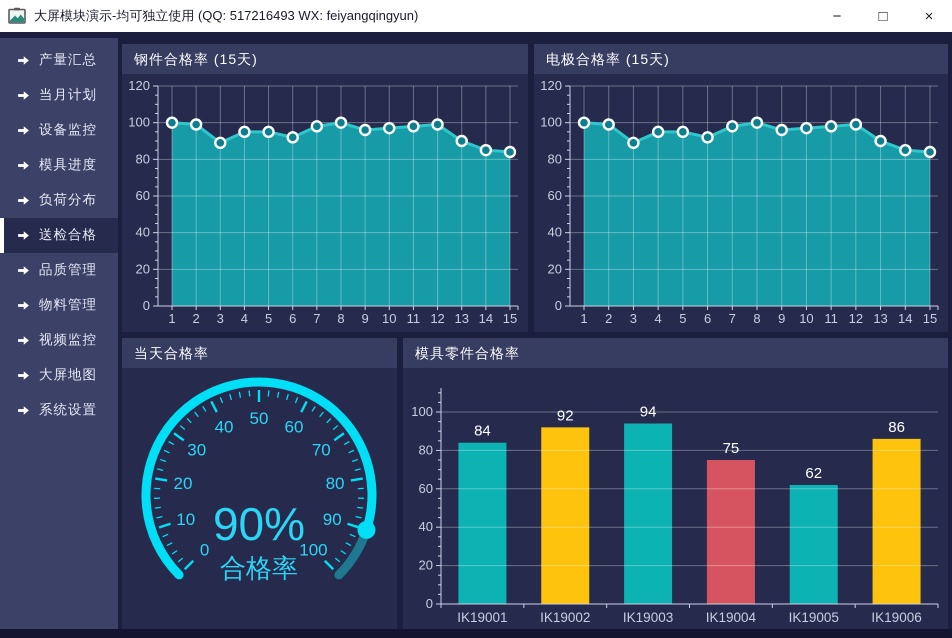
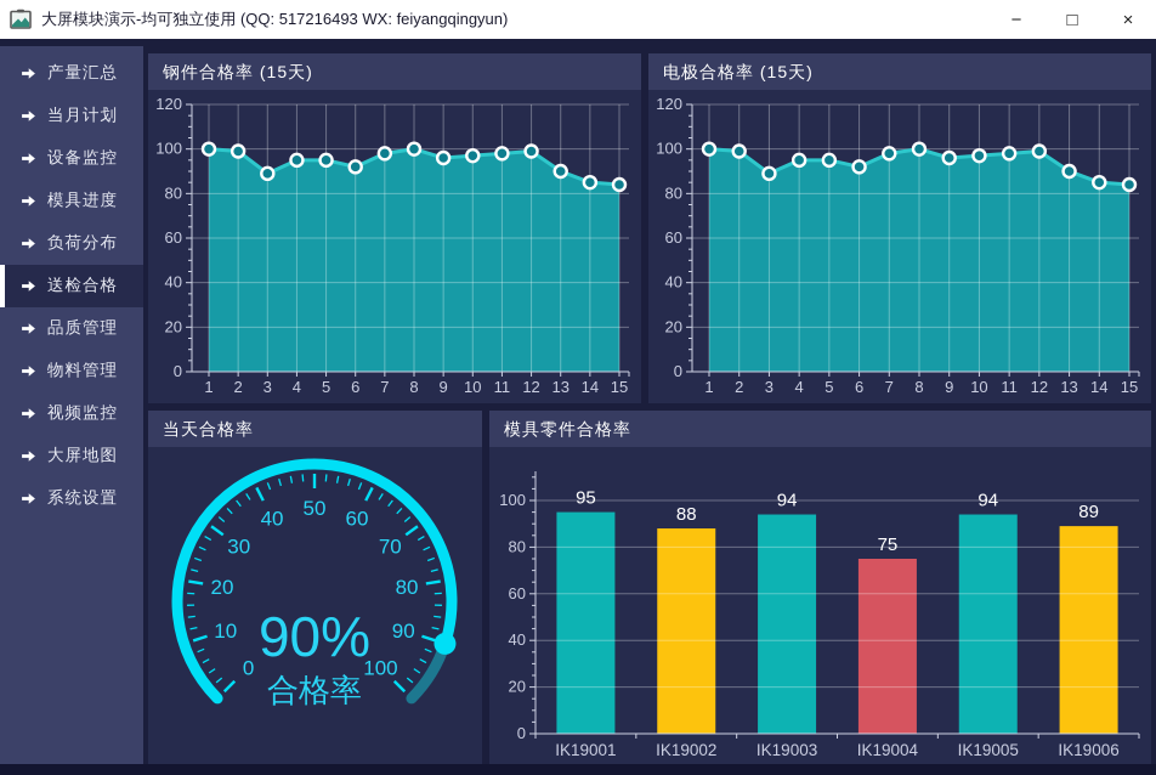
模具零件合格率/IK19001: 84 -> 95
模具零件合格率/IK19002: 92 -> 88
模具零件合格率/IK19005: 62 -> 94
模具零件合格率/IK19006: 86 -> 89
